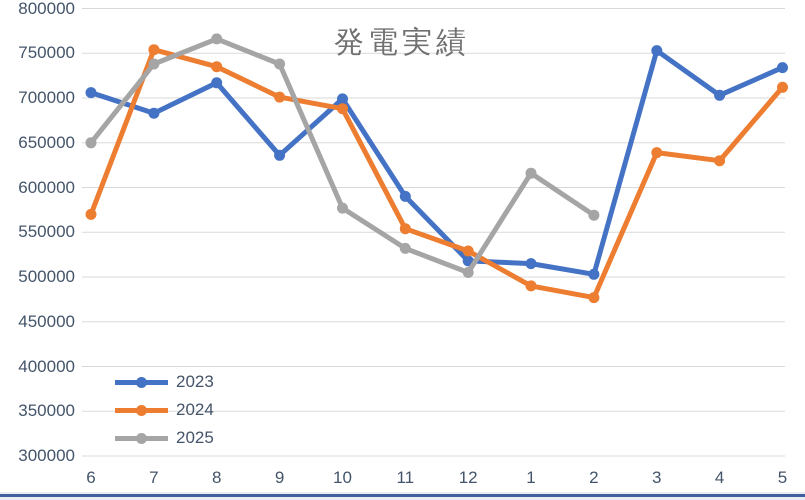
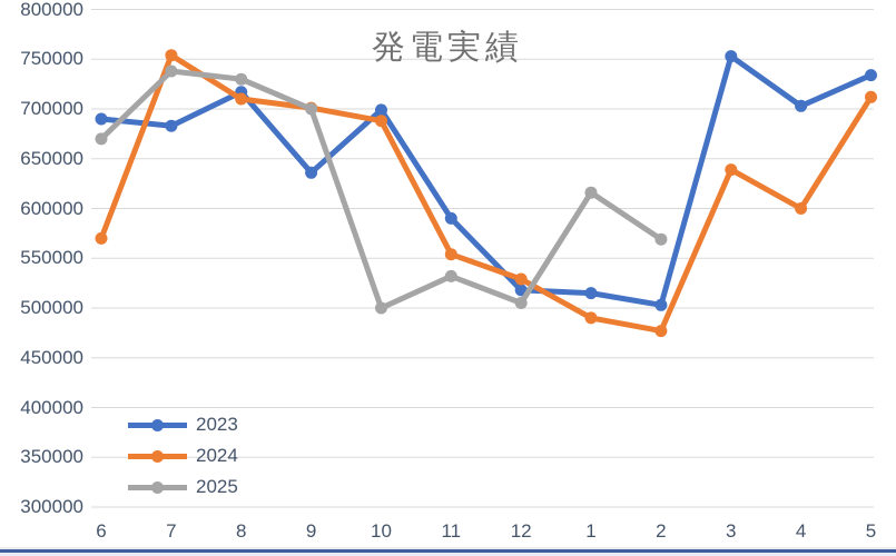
2023/6: 710000 -> 690000
2025/6: 650000 -> 670000
2024/8: 740000 -> 710000
2025/8: 770000 -> 730000
2025/9: 740000 -> 700000
2025/10: 580000 -> 500000
2024/4: 630000 -> 600000
